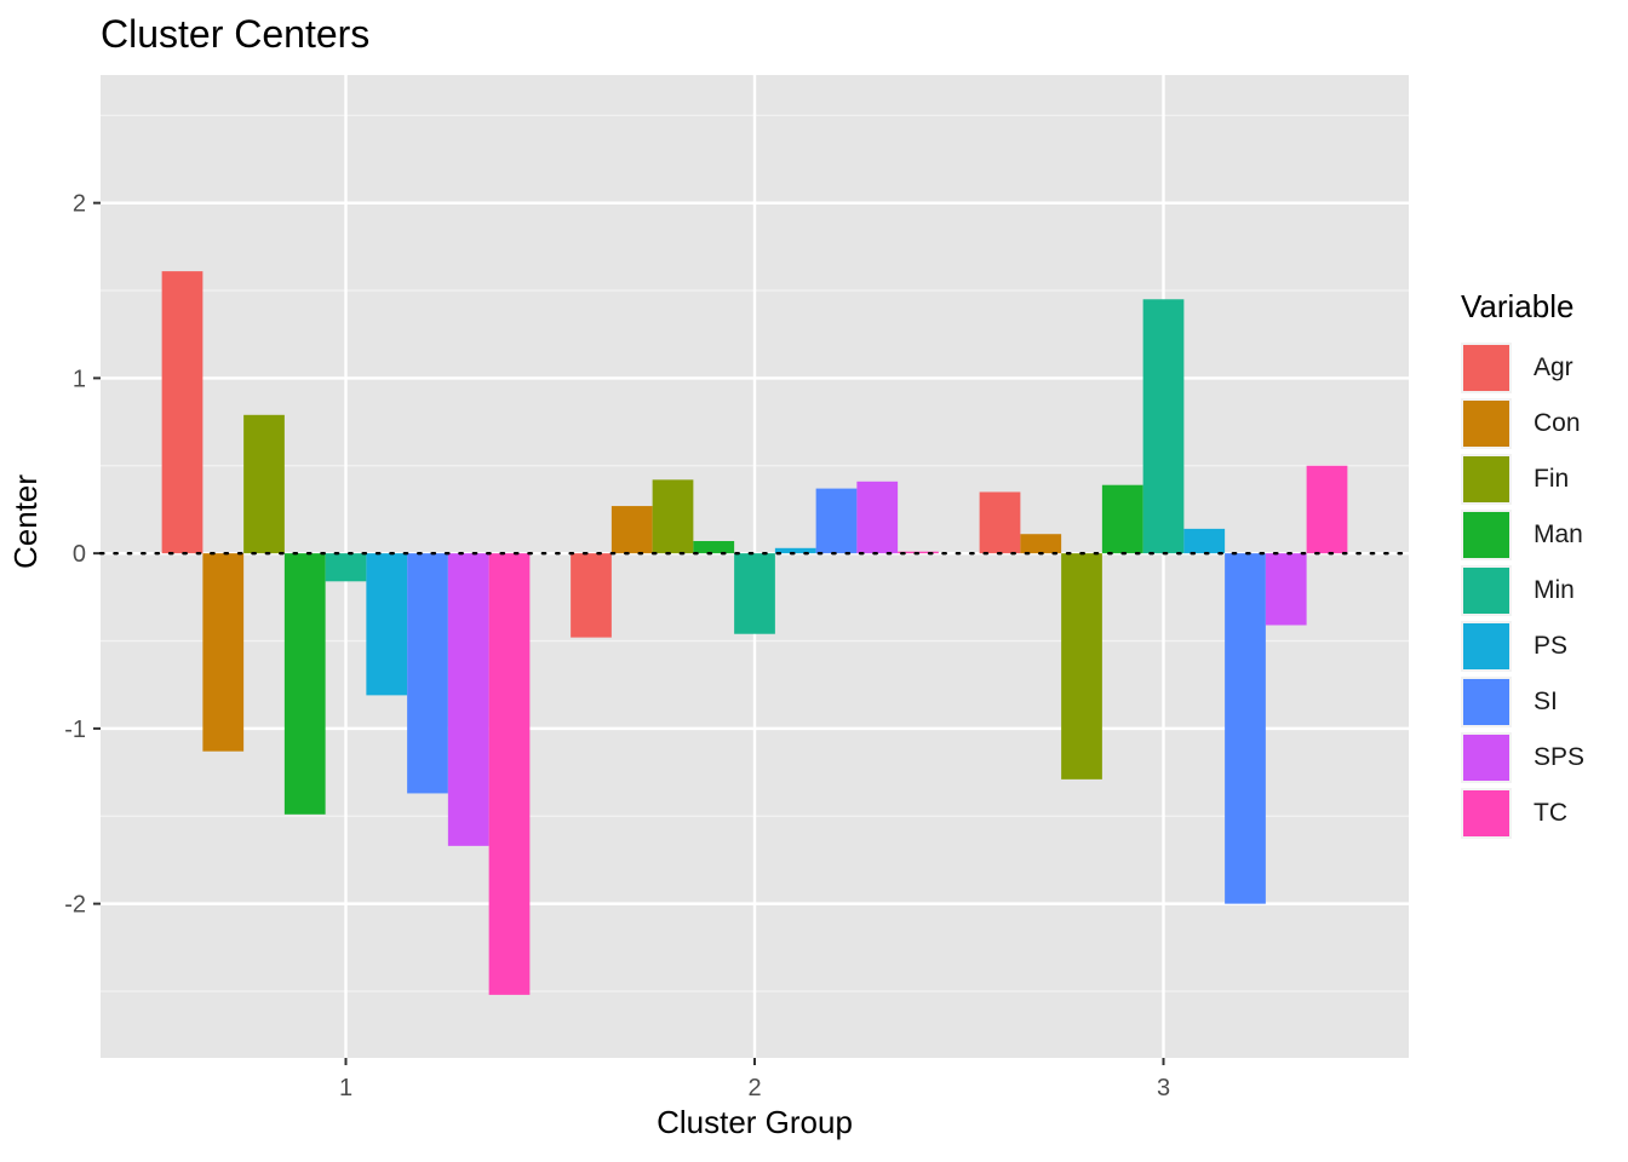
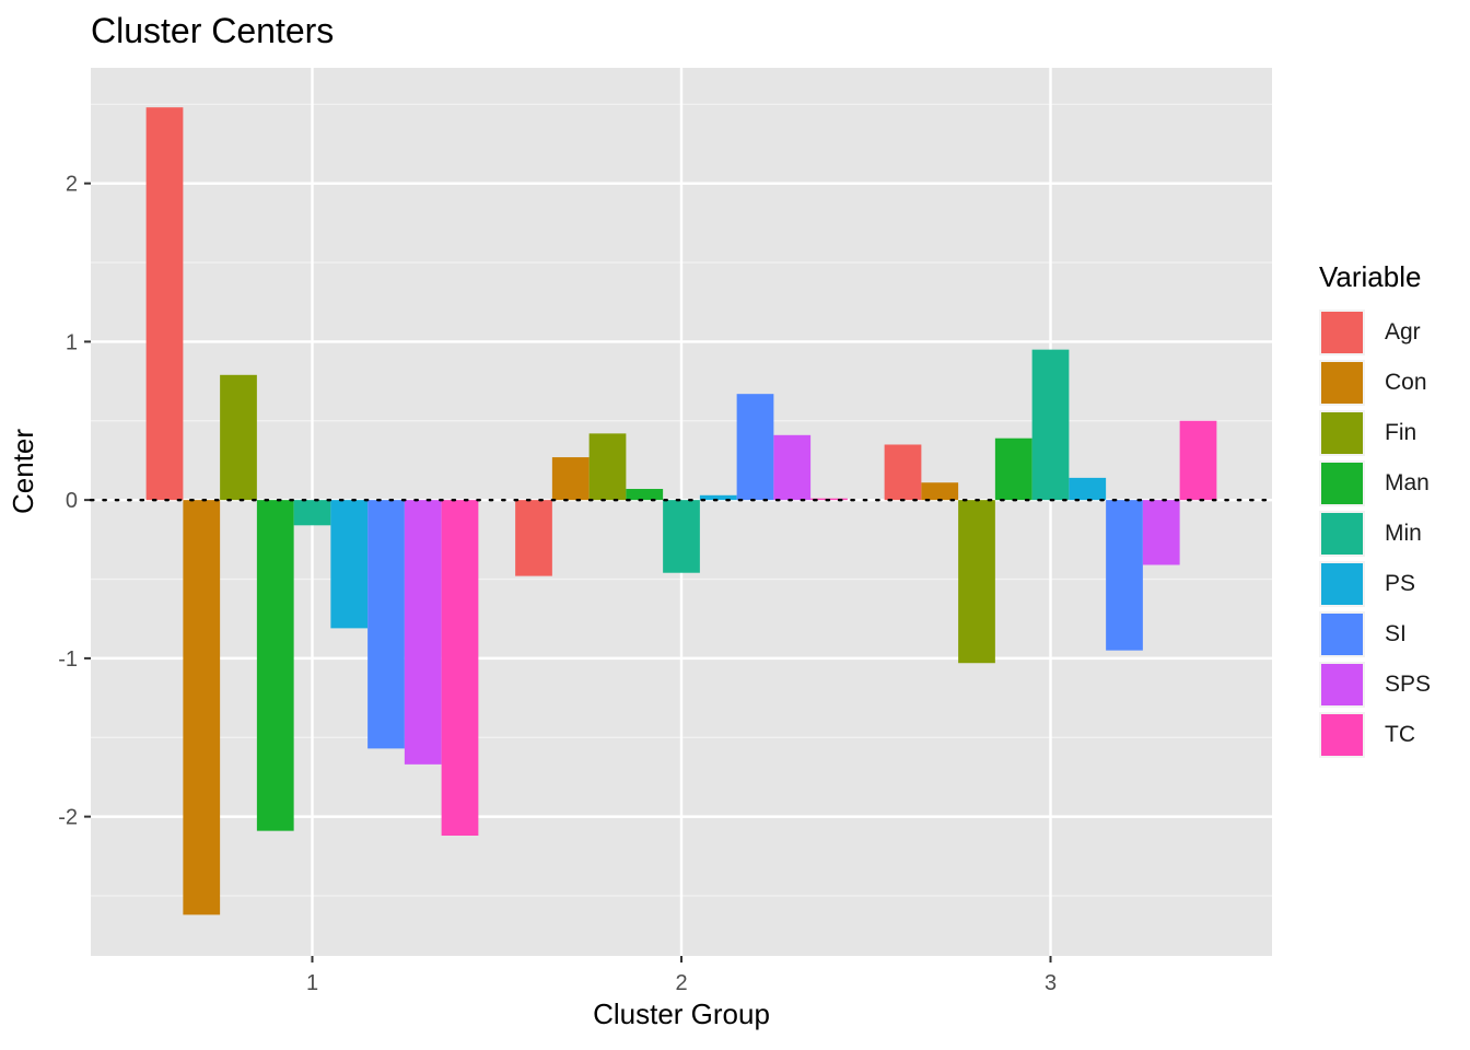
Agr/1: 1.61 -> 2.48
Con/1: -1.13 -> -2.62
Man/1: -1.49 -> -2.09
SI/1: -1.37 -> -1.57
TC/1: -2.52 -> -2.12
SI/2: 0.37 -> 0.67
Fin/3: -1.29 -> -1.03
Min/3: 1.45 -> 0.95
SI/3: -2.00 -> -0.95
